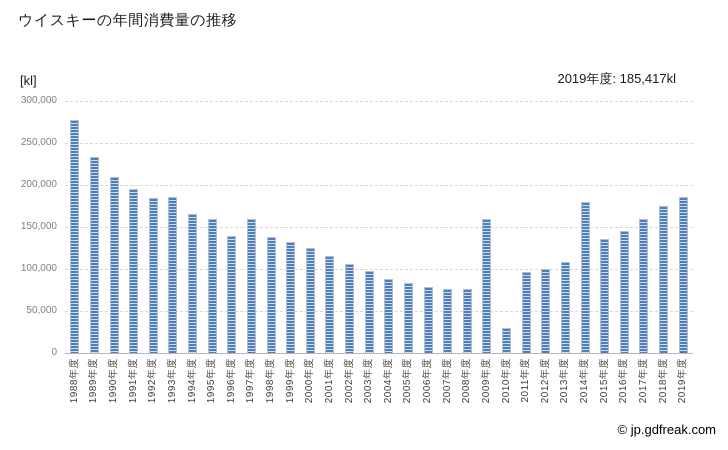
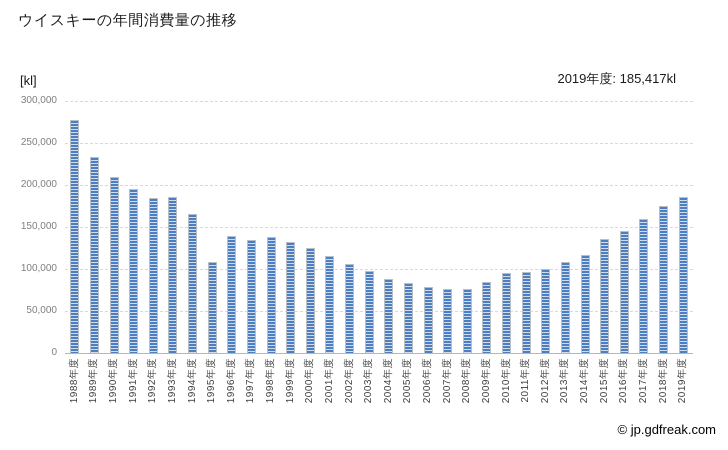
1995年度: 160000 -> 110000
1997年度: 160000 -> 130000
2009年度: 160000 -> 80000
2010年度: 30000 -> 100000
2014年度: 180000 -> 120000
